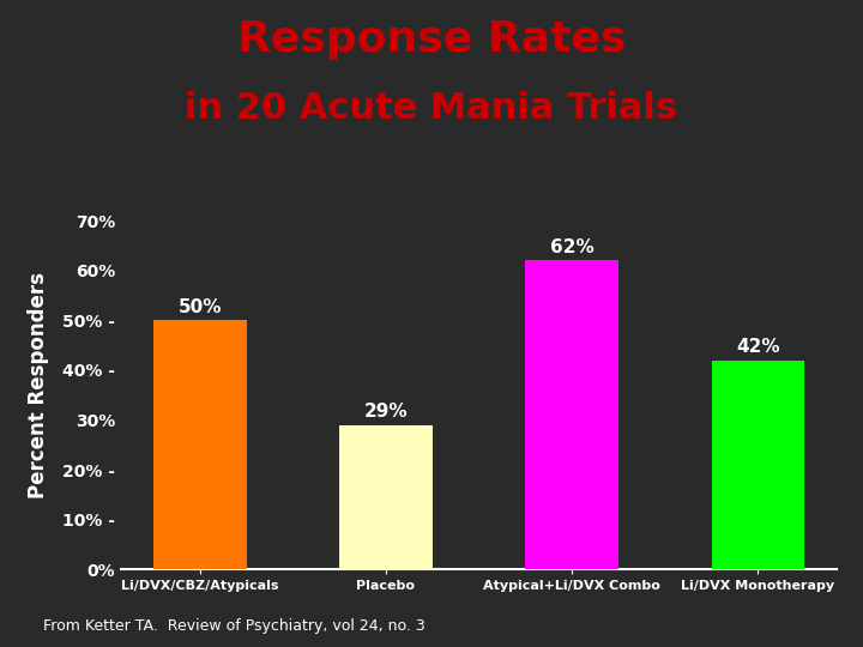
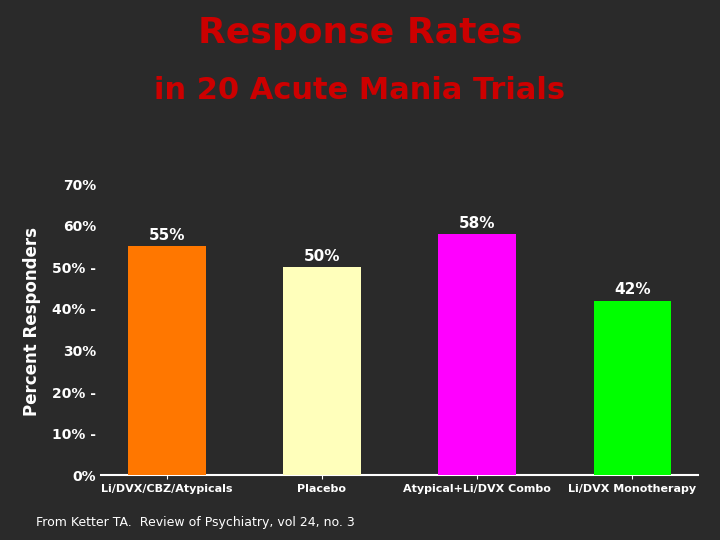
Li/DVX/CBZ/Atypicals: 50% -> 55%
Placebo: 29% -> 50%
Atypical+Li/DVX Combo: 62% -> 58%
